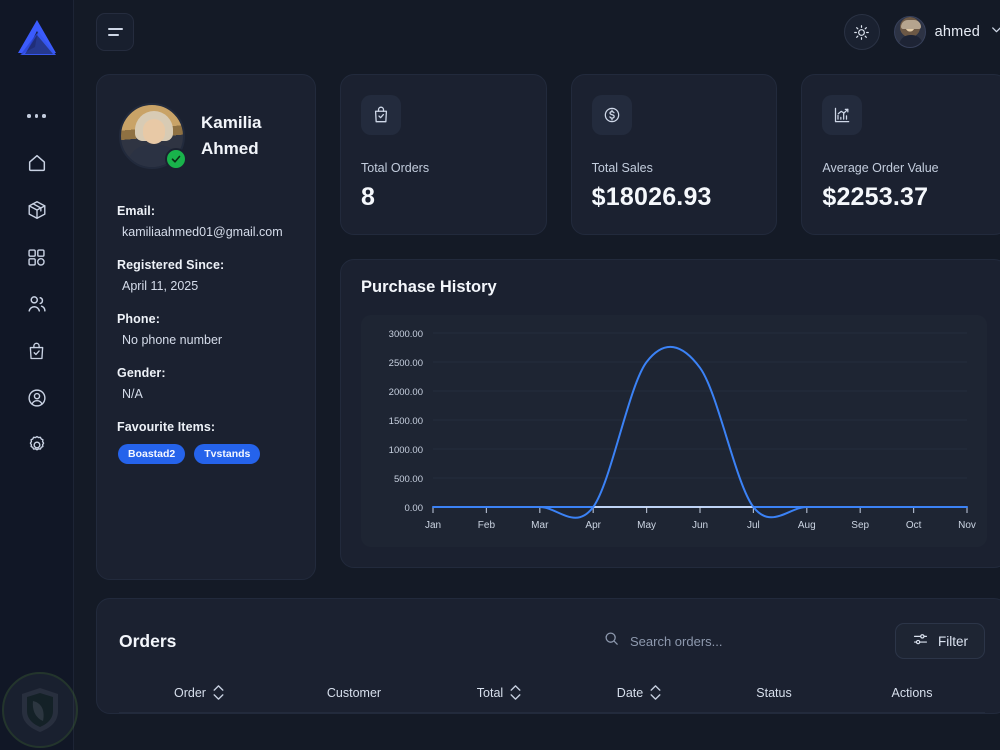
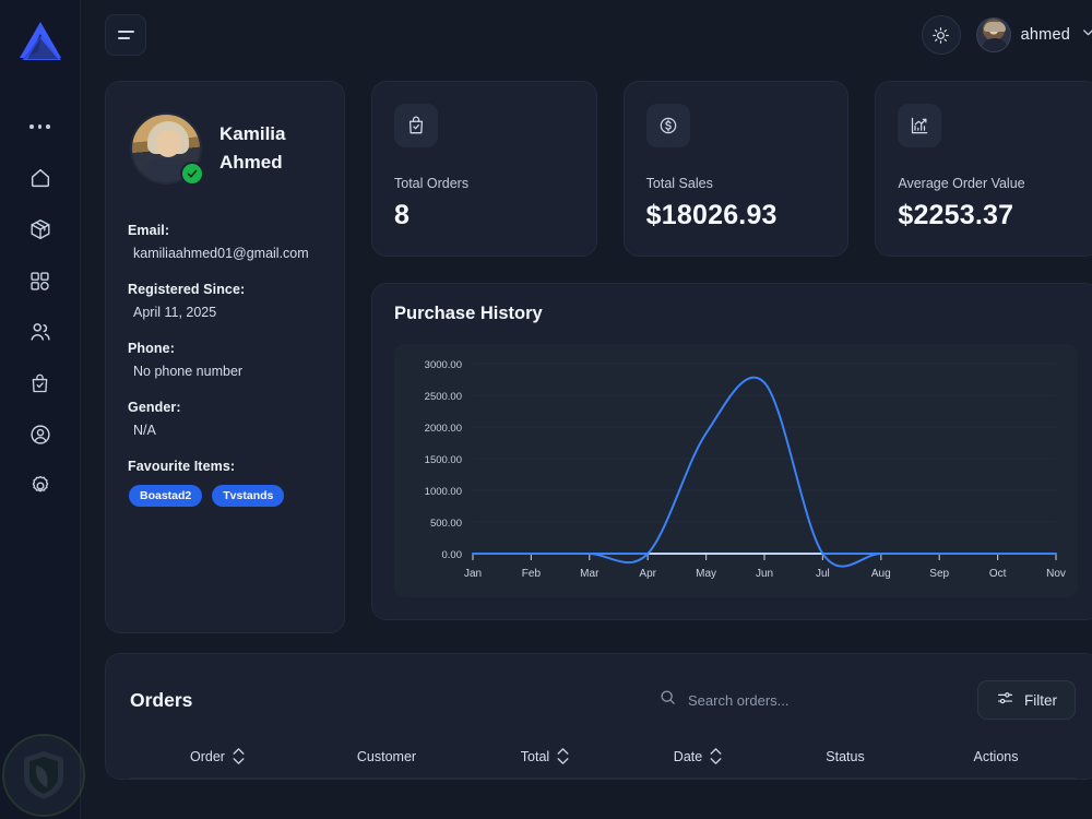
May: 2500 -> 1900
Jun: 2400 -> 2700
